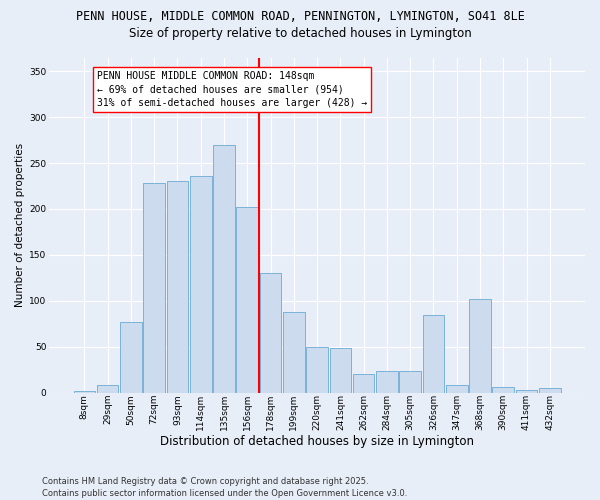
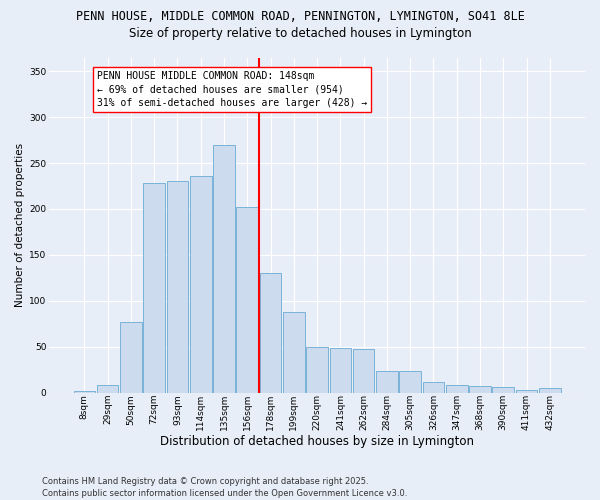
262sqm: 20 -> 47
326sqm: 84 -> 11
368sqm: 102 -> 7
